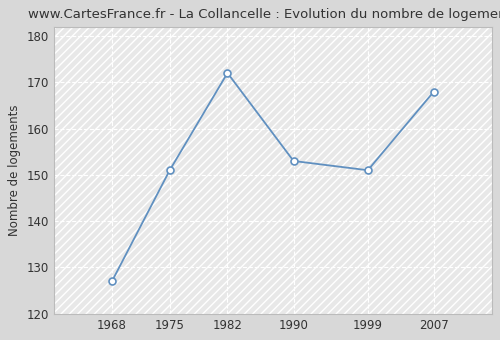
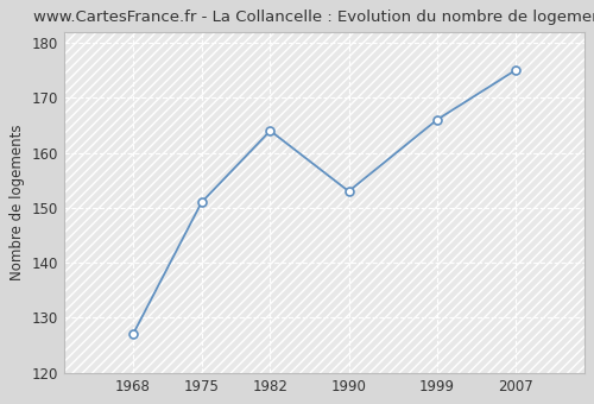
1982: 172 -> 164
1999: 151 -> 166
2007: 168 -> 175
